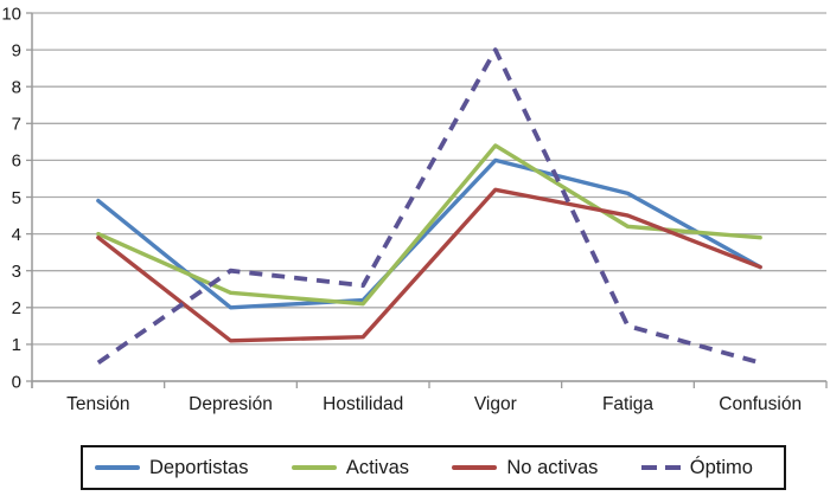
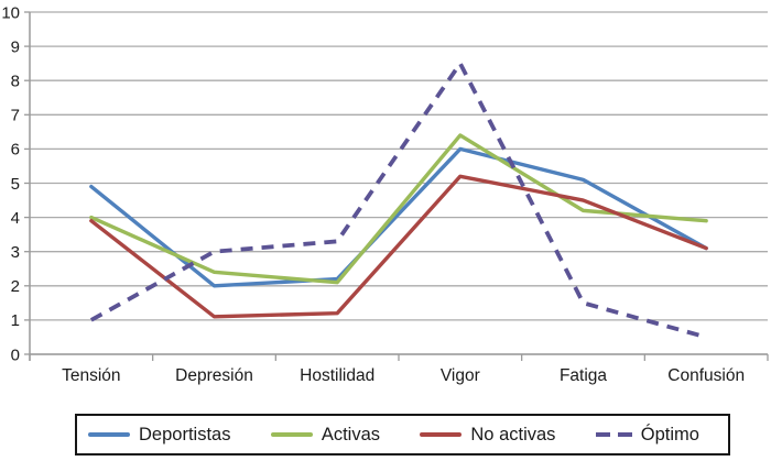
Óptimo/Tensión: 0.5 -> 1.0
Óptimo/Hostilidad: 2.6 -> 3.3
Óptimo/Vigor: 9.0 -> 8.5
